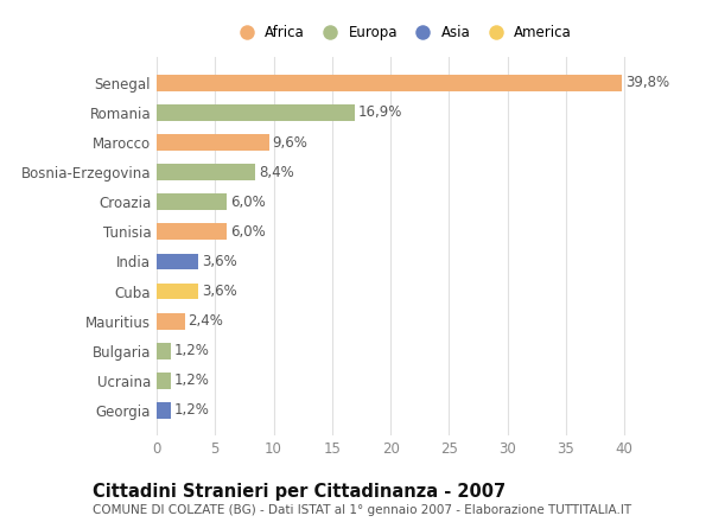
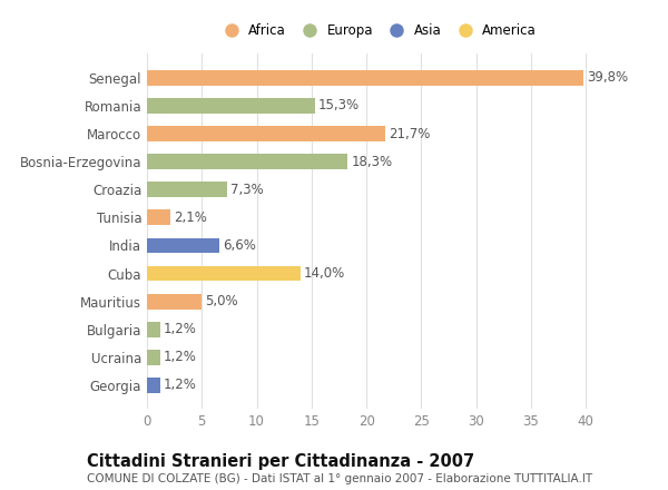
Romania: 16,9% -> 15,3%
Marocco: 9,6% -> 21,7%
Bosnia-Erzegovina: 8,4% -> 18,3%
Croazia: 6,0% -> 7,3%
Tunisia: 6,0% -> 2,1%
India: 3,6% -> 6,6%
Cuba: 3,6% -> 14,0%
Mauritius: 2,4% -> 5,0%
